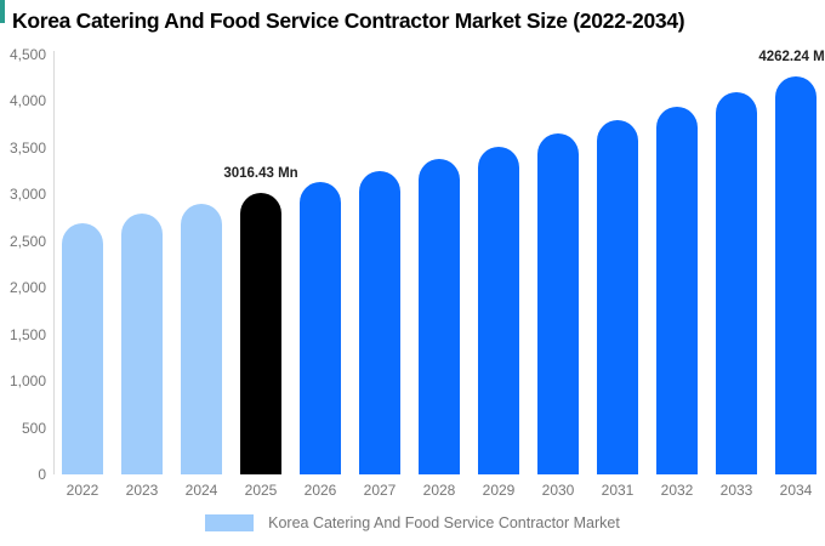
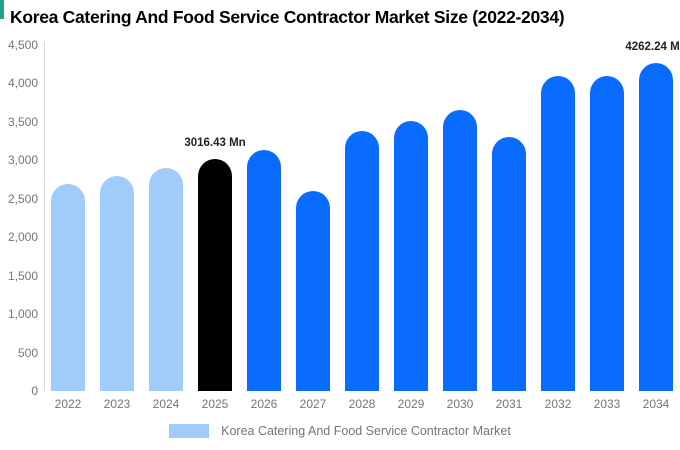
2027: 3300 -> 2600
2031: 3800 -> 3300
2032: 3900 -> 4100
